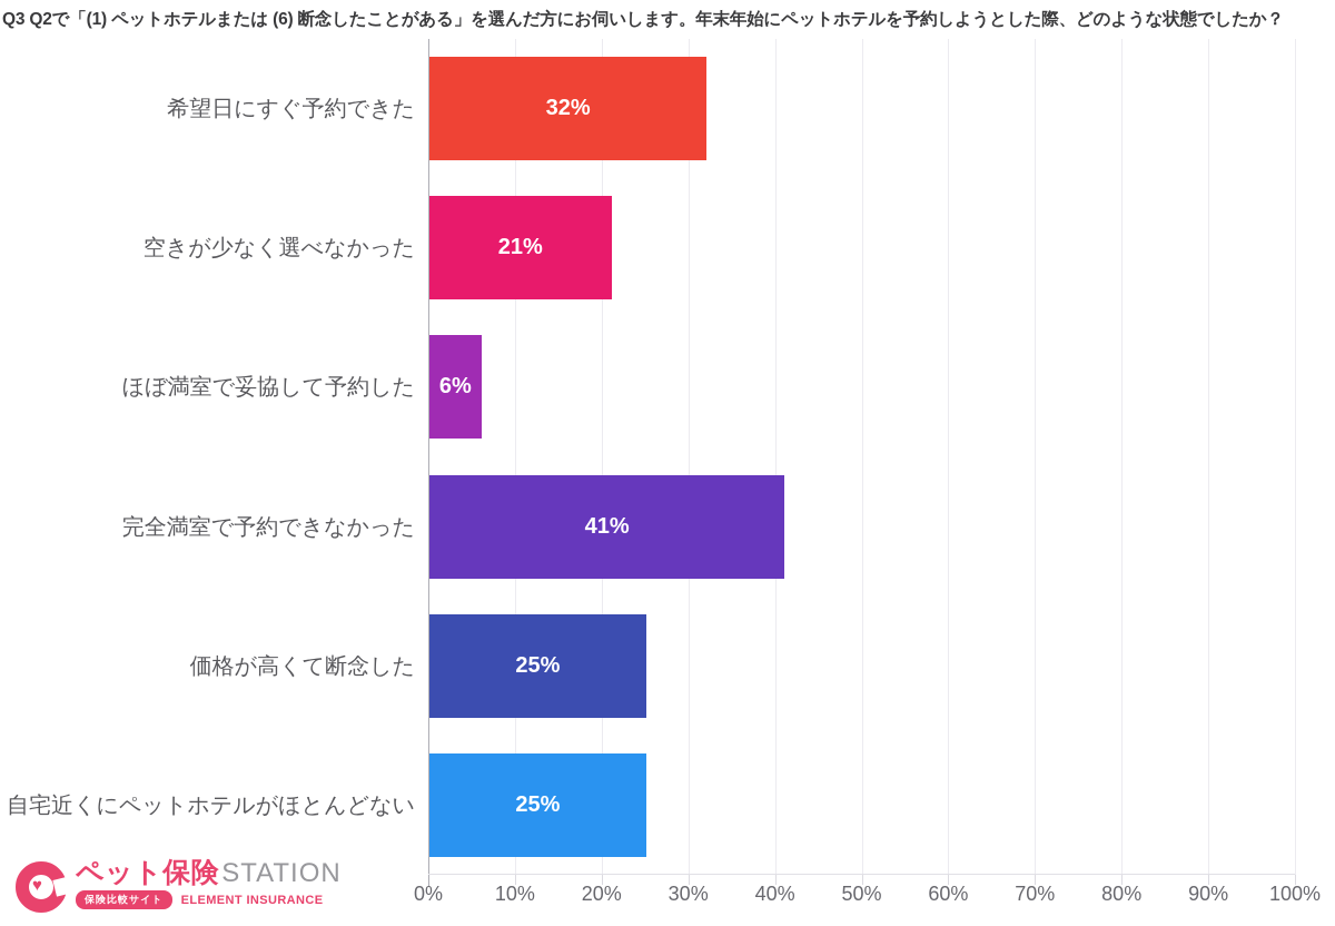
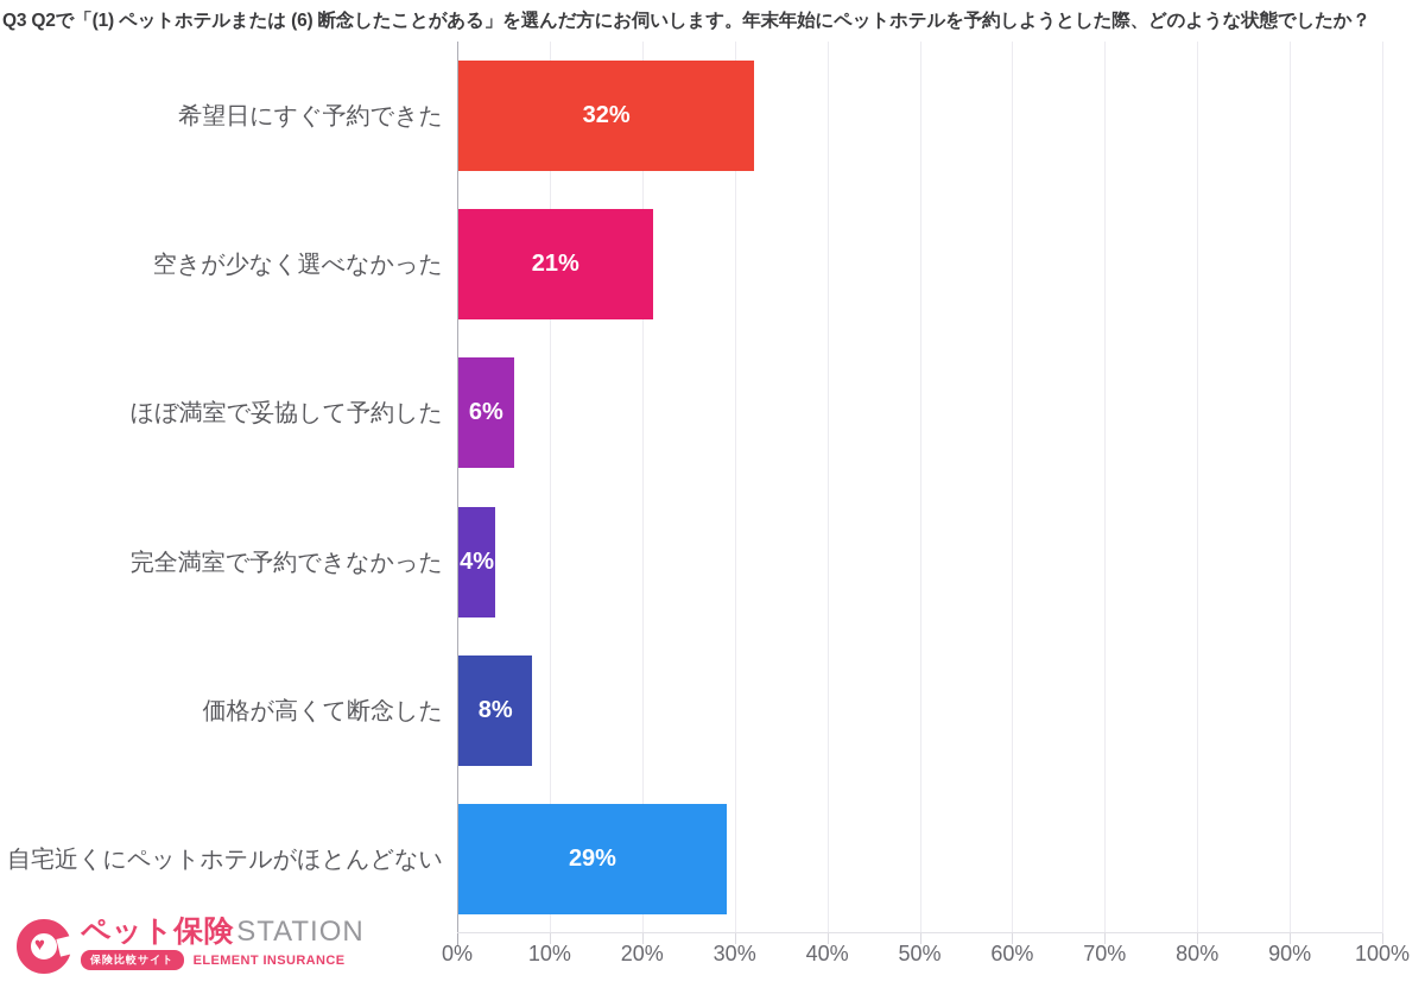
完全満室で予約できなかった: 41% -> 4%
価格が高くて断念した: 25% -> 8%
自宅近くにペットホテルがほとんどない: 25% -> 29%
